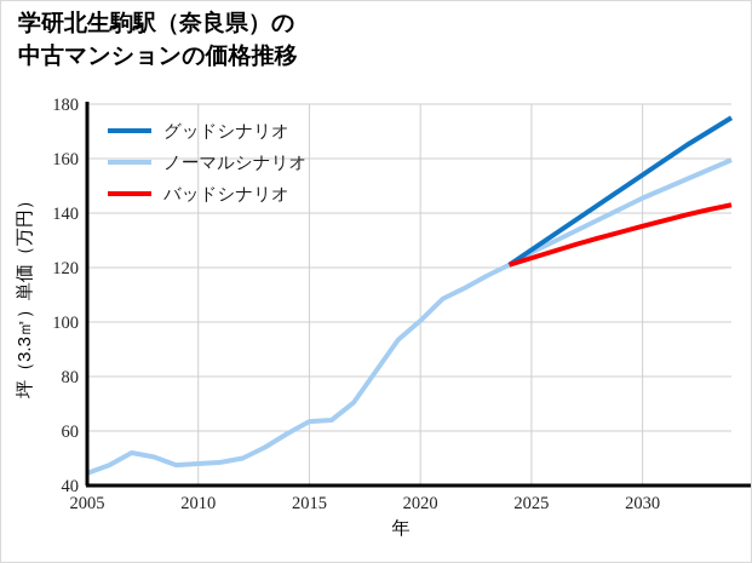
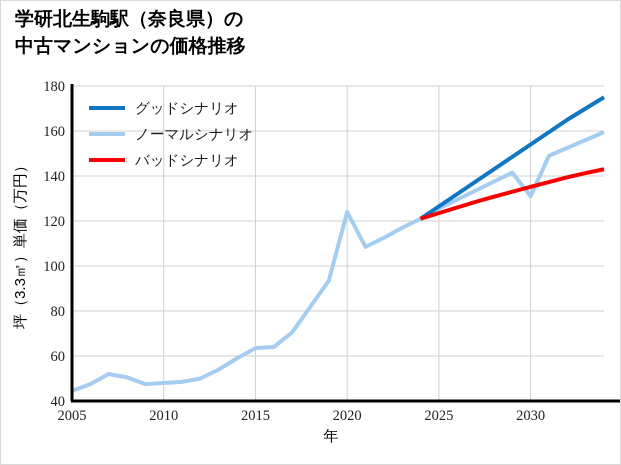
ノーマルシナリオ/2020: 100 -> 124
ノーマルシナリオ/2030: 146 -> 131
